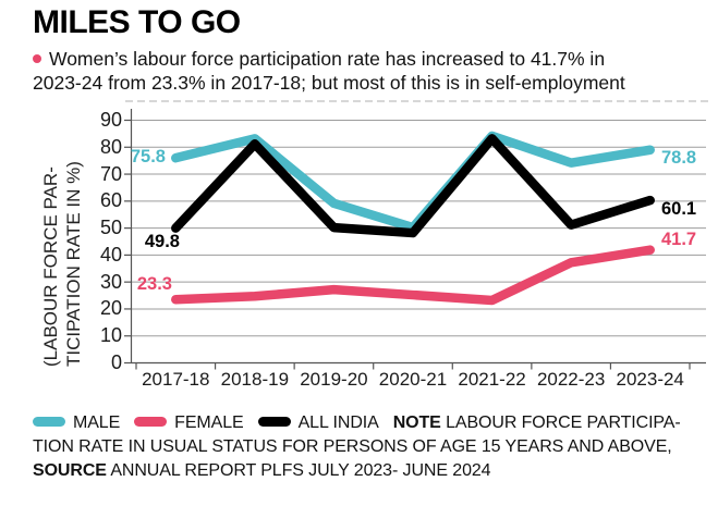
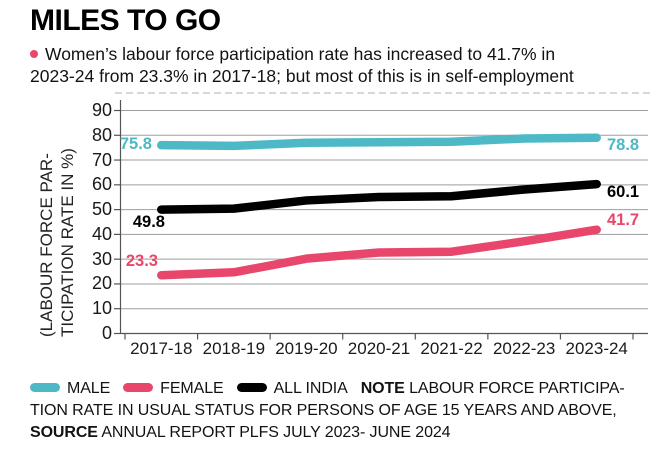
MALE/2018-19: 83 -> 76
ALL INDIA/2018-19: 81 -> 50
MALE/2019-20: 59 -> 77
FEMALE/2019-20: 27 -> 30
ALL INDIA/2019-20: 50 -> 54
MALE/2020-21: 50 -> 77
FEMALE/2020-21: 25 -> 32
ALL INDIA/2020-21: 48 -> 55
MALE/2021-22: 84 -> 77
FEMALE/2021-22: 23 -> 33
ALL INDIA/2021-22: 83 -> 55
MALE/2022-23: 74 -> 78
ALL INDIA/2022-23: 51 -> 58
